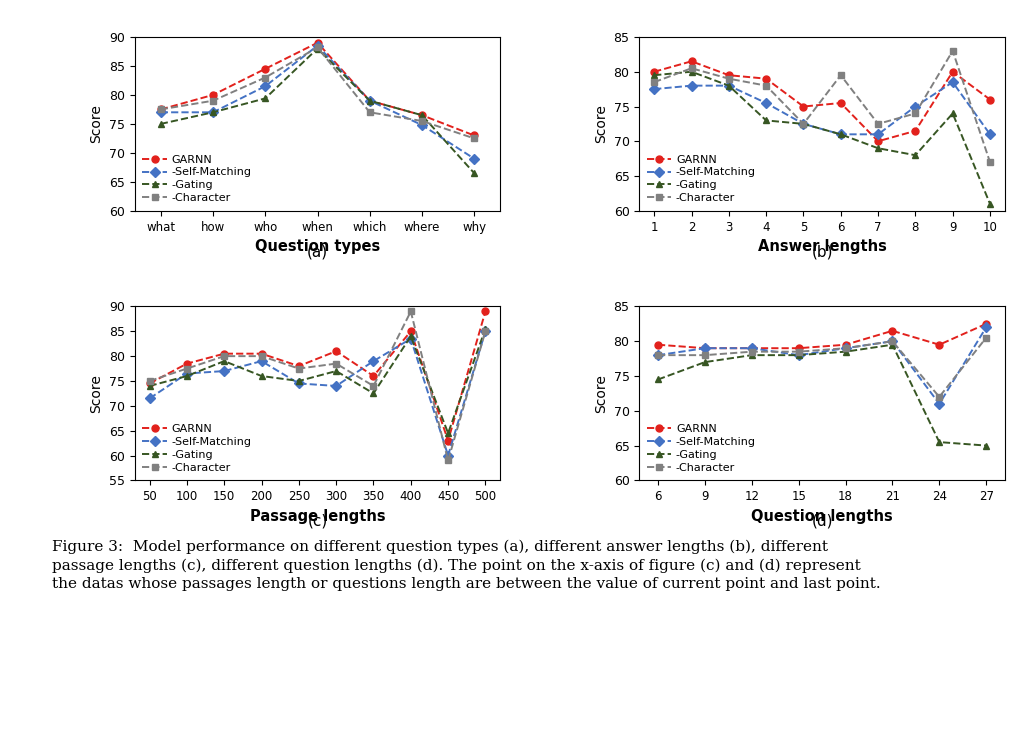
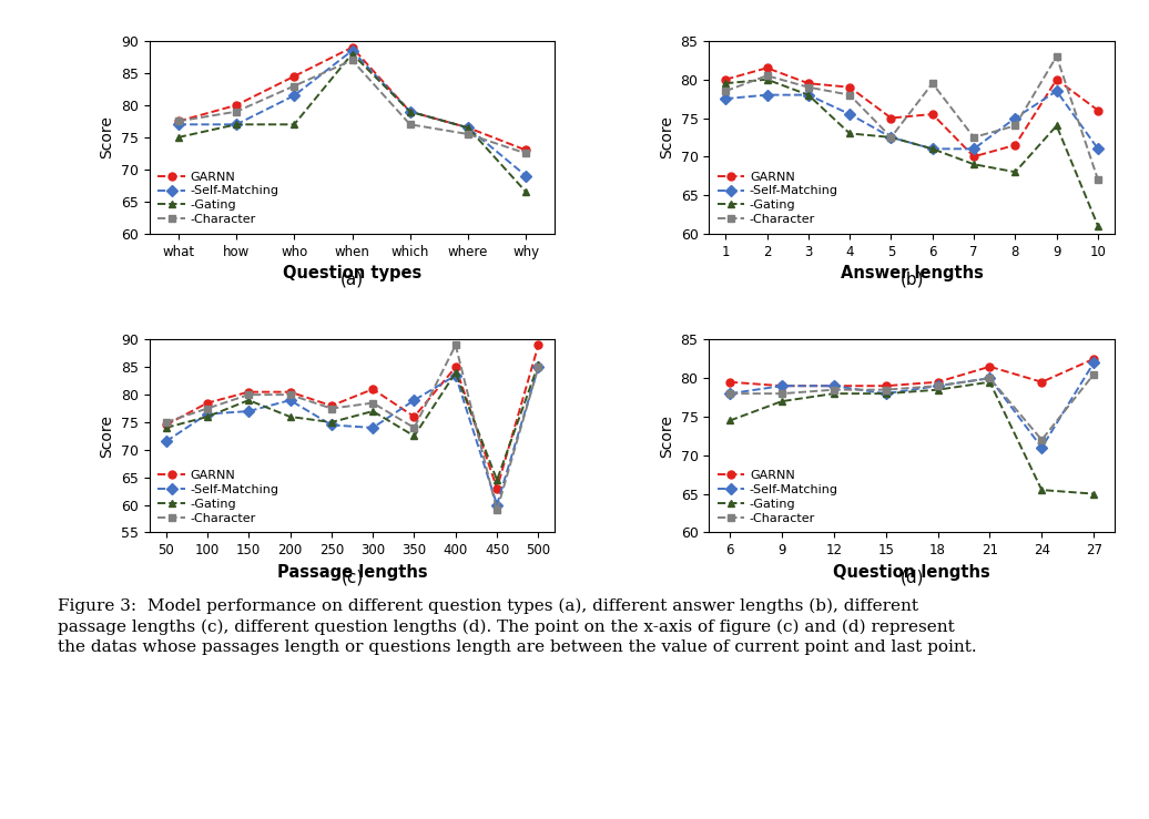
-Gating/who: 79.4 -> 77.0
-Character/when: 88.2 -> 87.0
-Self-Matching/where: 74.8 -> 76.5
